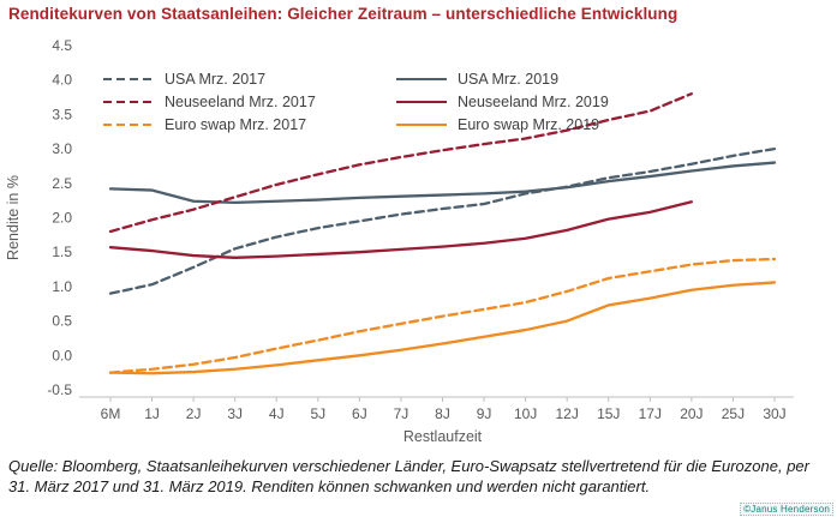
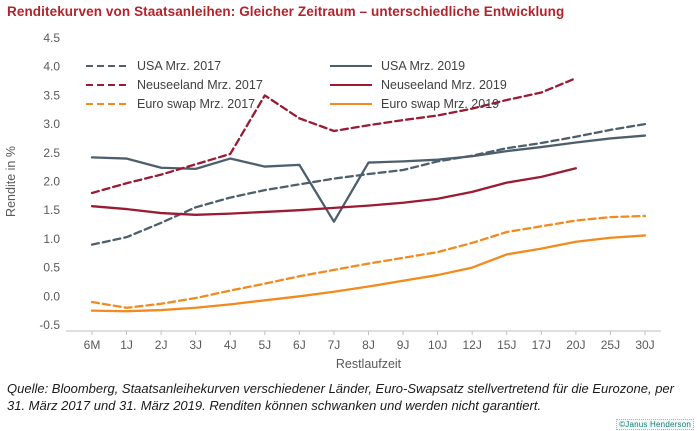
Euro swap Mrz. 2017/6M: -0.2 -> -0.1
USA Mrz. 2019/4J: 2.2 -> 2.4
Neuseeland Mrz. 2017/5J: 2.6 -> 3.5
Neuseeland Mrz. 2017/6J: 2.8 -> 3.1
USA Mrz. 2019/7J: 2.3 -> 1.3
